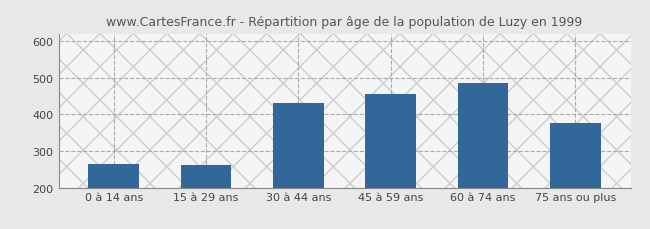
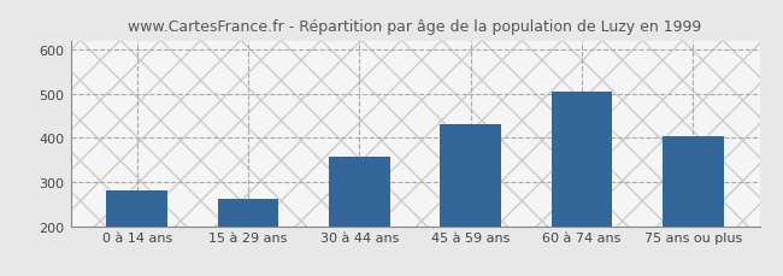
0 à 14 ans: 265 -> 281
30 à 44 ans: 430 -> 357
45 à 59 ans: 455 -> 430
60 à 74 ans: 485 -> 504
75 ans ou plus: 375 -> 403
